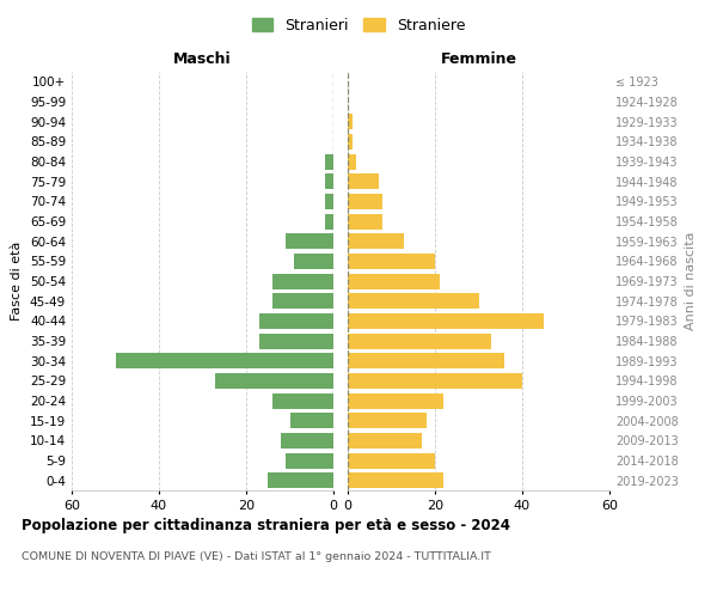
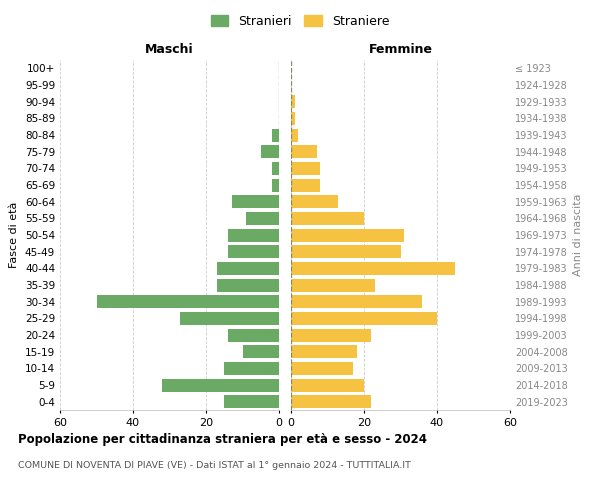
Maschi/75-79: 2 -> 5
Maschi/60-64: 11 -> 13
Maschi/10-14: 12 -> 15
Maschi/5-9: 11 -> 32
Femmine/1969-1973: 21 -> 31
Femmine/1984-1988: 33 -> 23
